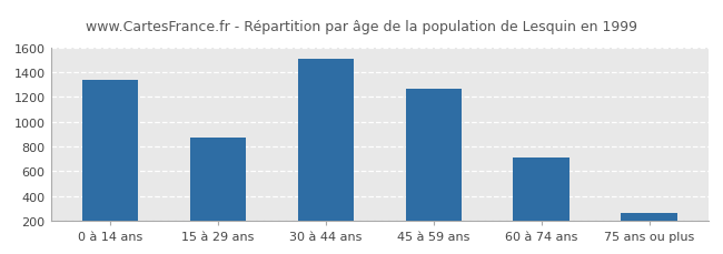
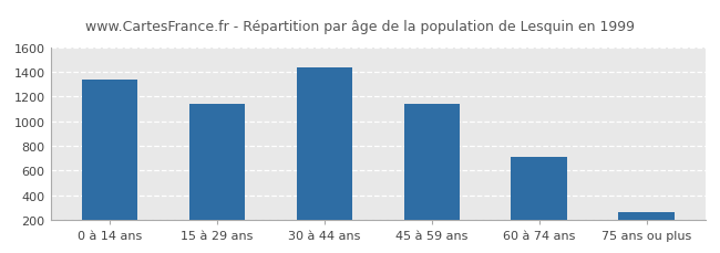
15 à 29 ans: 870 -> 1140
30 à 44 ans: 1510 -> 1440
45 à 59 ans: 1270 -> 1140
